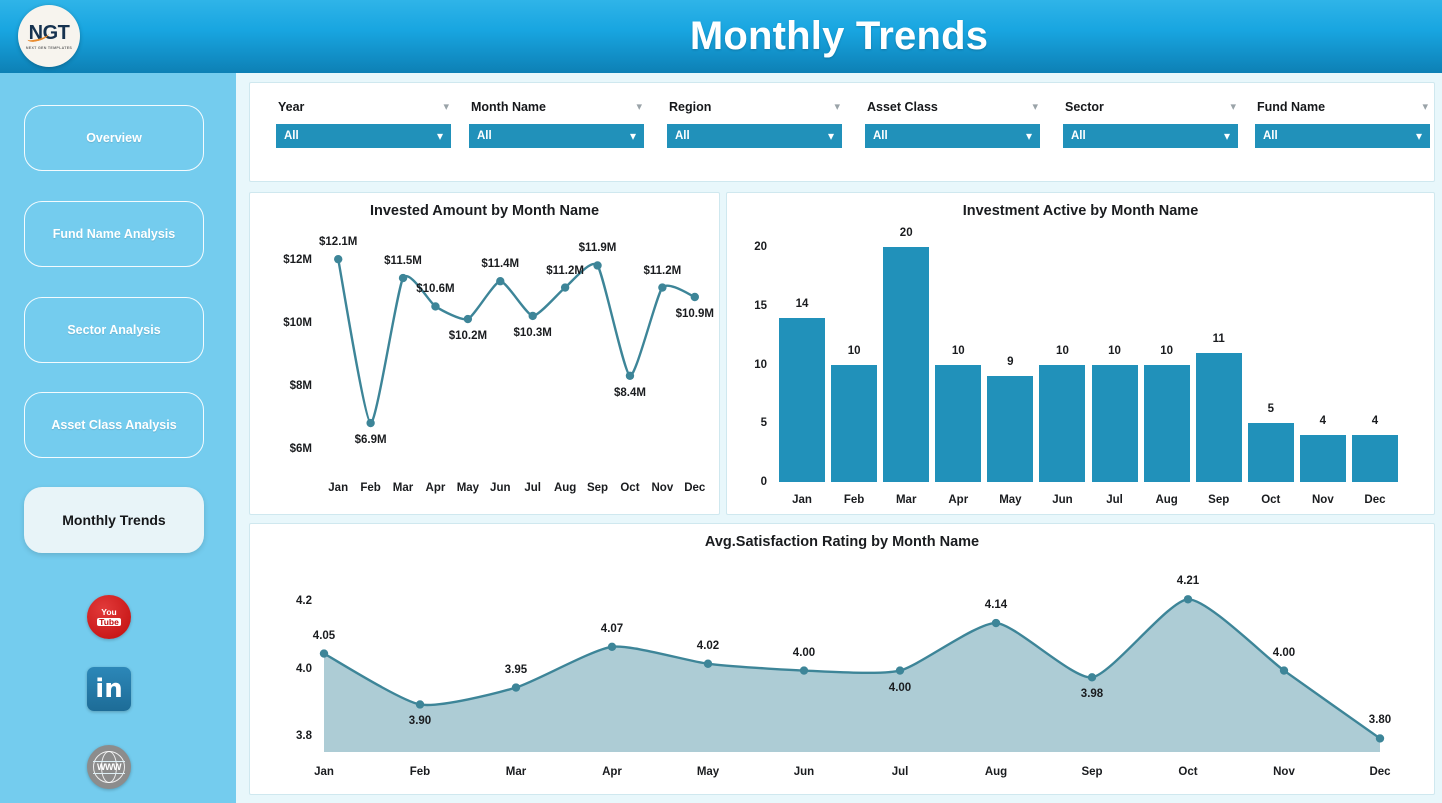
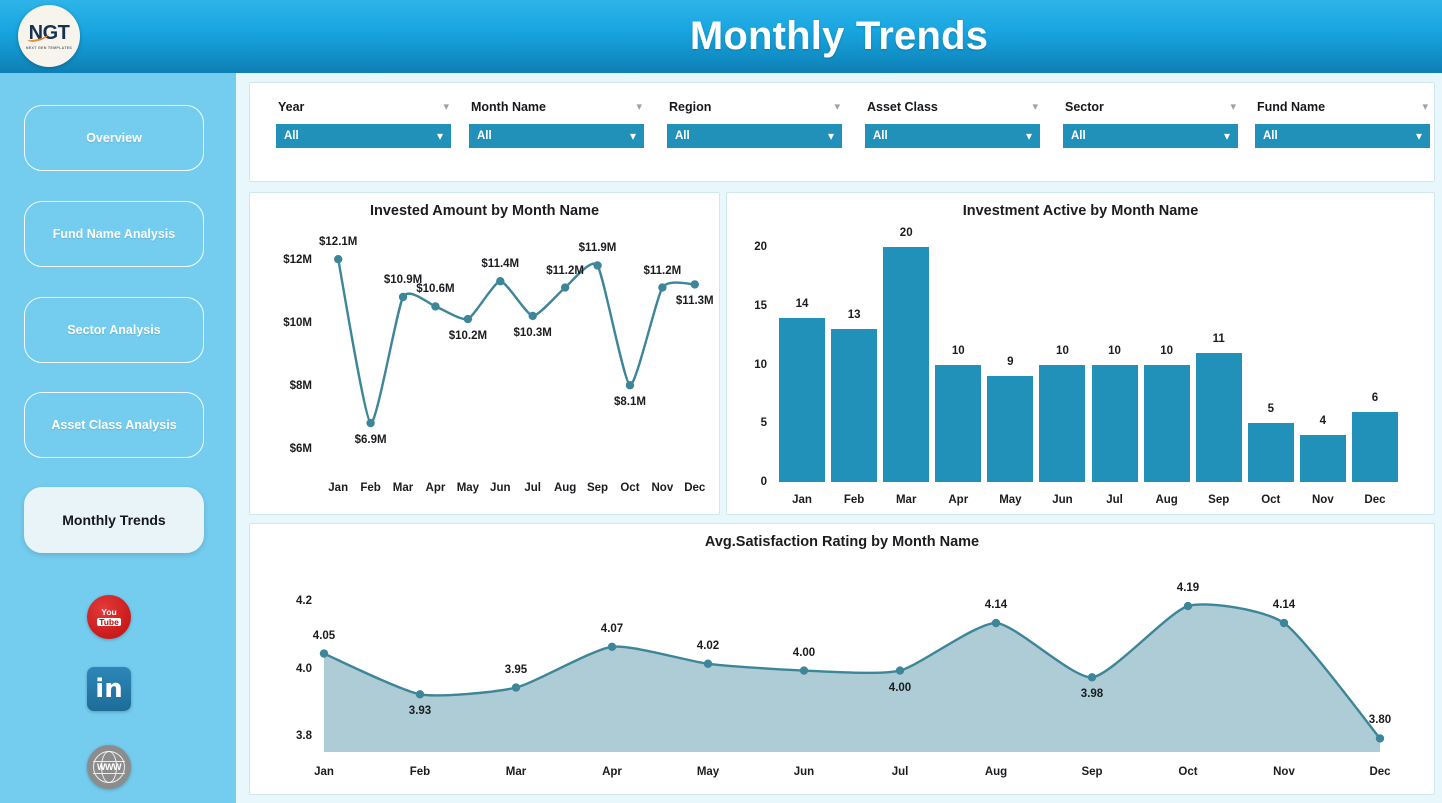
Invested Amount by Month Name/Mar: $11.5M -> $10.9M
Invested Amount by Month Name/Oct: $8.4M -> $8.1M
Invested Amount by Month Name/Dec: $10.9M -> $11.3M
Investment Active by Month Name/Feb: 10 -> 13
Investment Active by Month Name/Dec: 4 -> 6
Avg.Satisfaction Rating by Month Name/Feb: 3.90 -> 3.93
Avg.Satisfaction Rating by Month Name/Oct: 4.21 -> 4.19
Avg.Satisfaction Rating by Month Name/Nov: 4.00 -> 4.14
